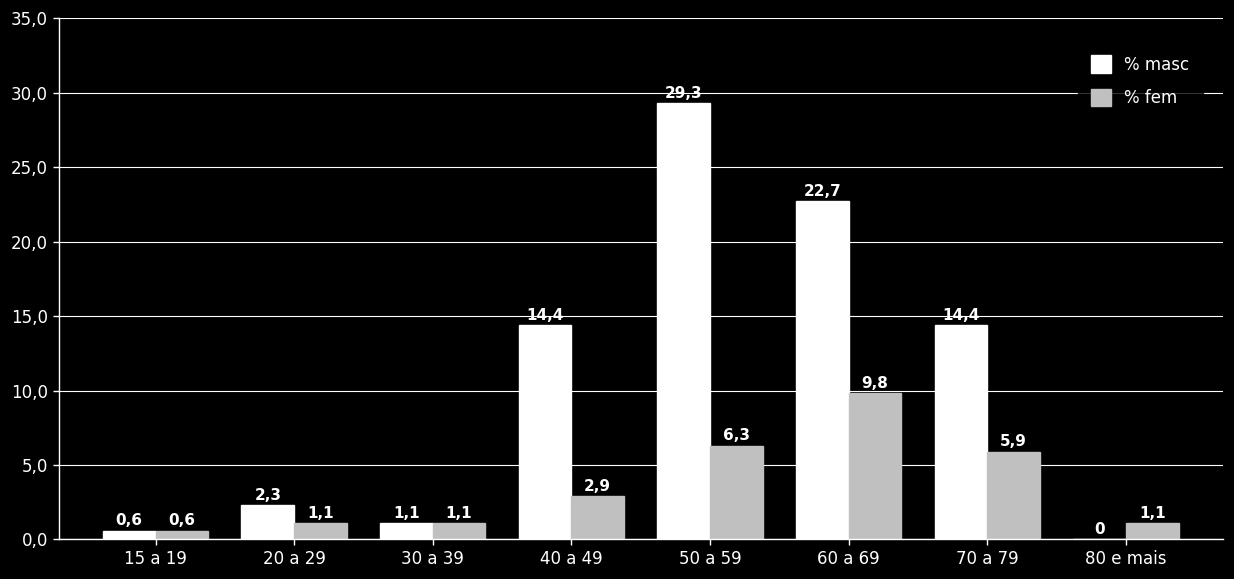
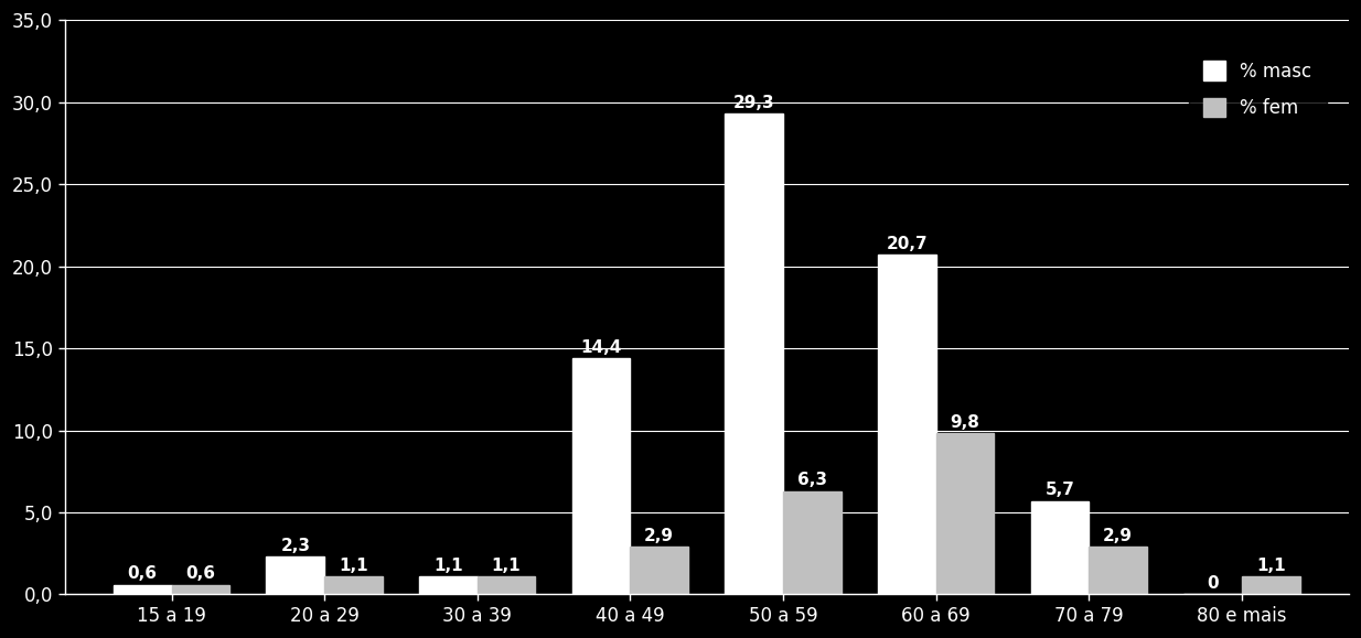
% masc/60 a 69: 22,7 -> 20,7
% masc/70 a 79: 14,4 -> 5,7
% fem/70 a 79: 5,9 -> 2,9
